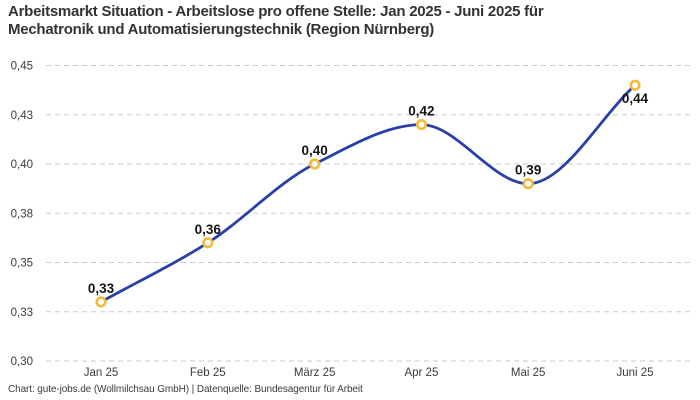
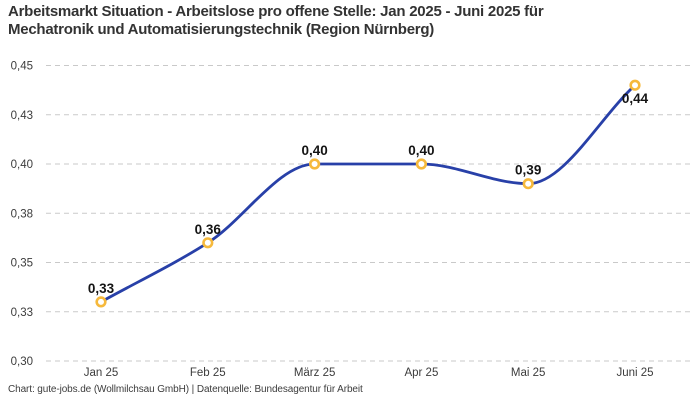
Apr 25: 0,42 -> 0,40
